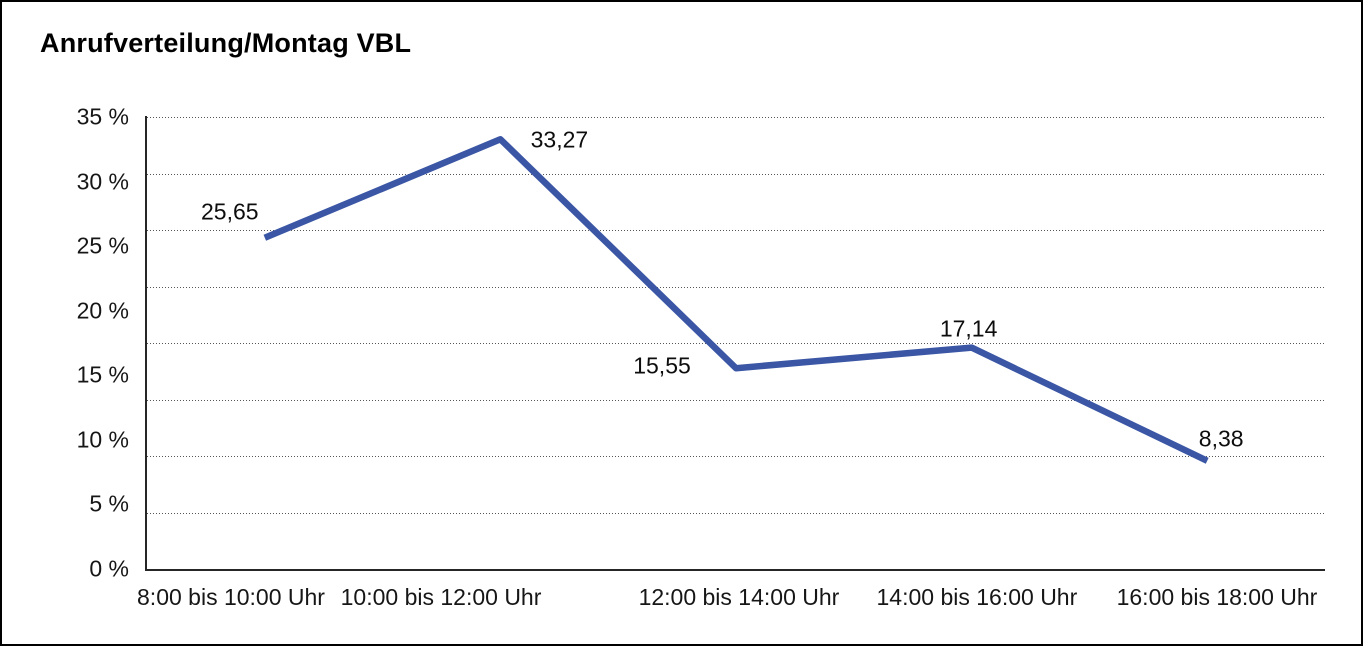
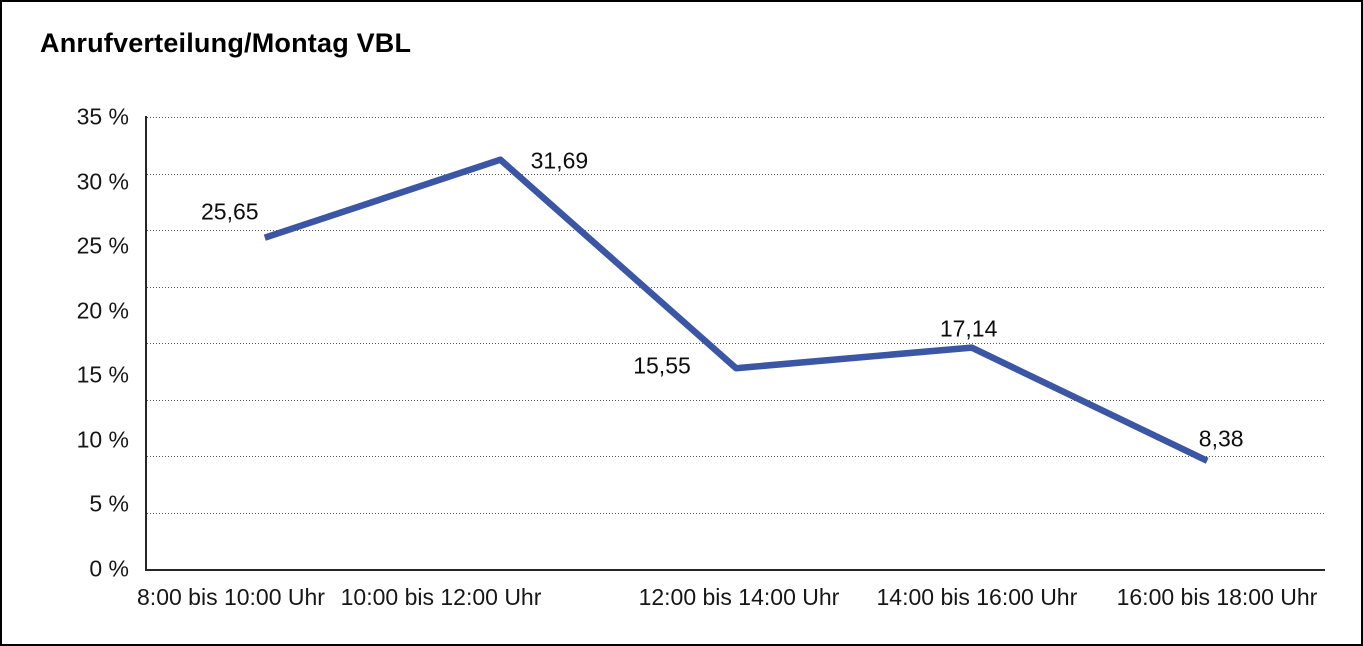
10:00 bis 12:00 Uhr: 33,27 -> 31,69
